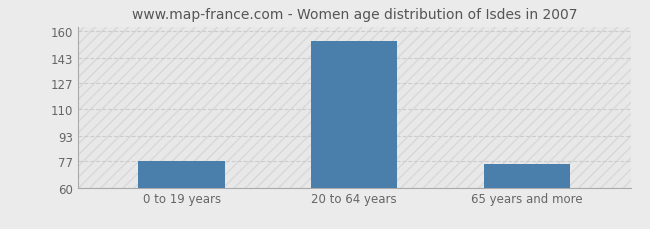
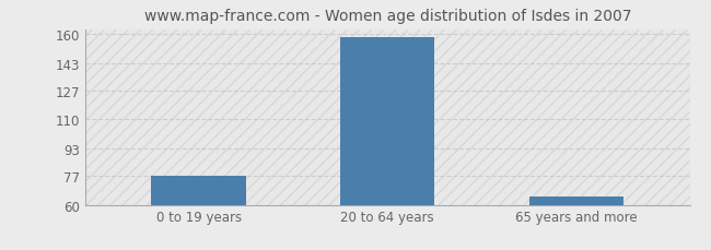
20 to 64 years: 154 -> 158
65 years and more: 75 -> 65
